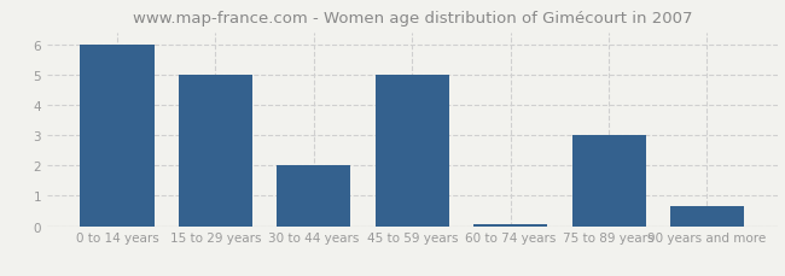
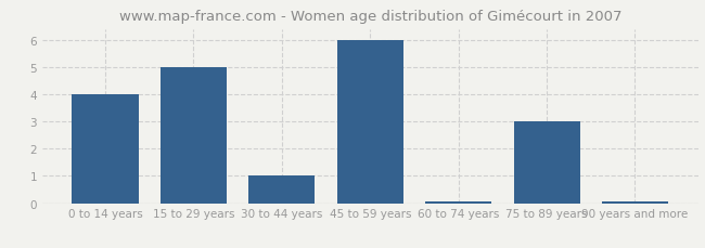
0 to 14 years: 6.00 -> 4.00
30 to 44 years: 2.00 -> 1.00
45 to 59 years: 5.00 -> 6.00
90 years and more: 0.65 -> 0.07
